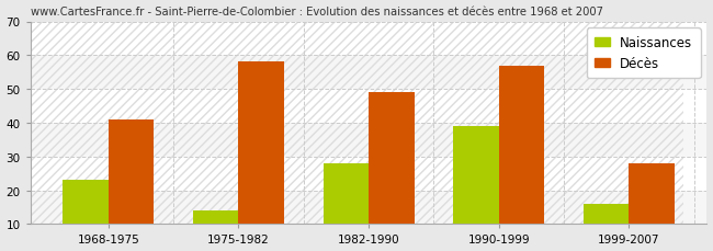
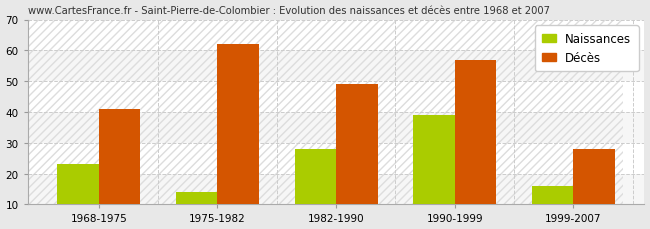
Décès/1975-1982: 58 -> 62
